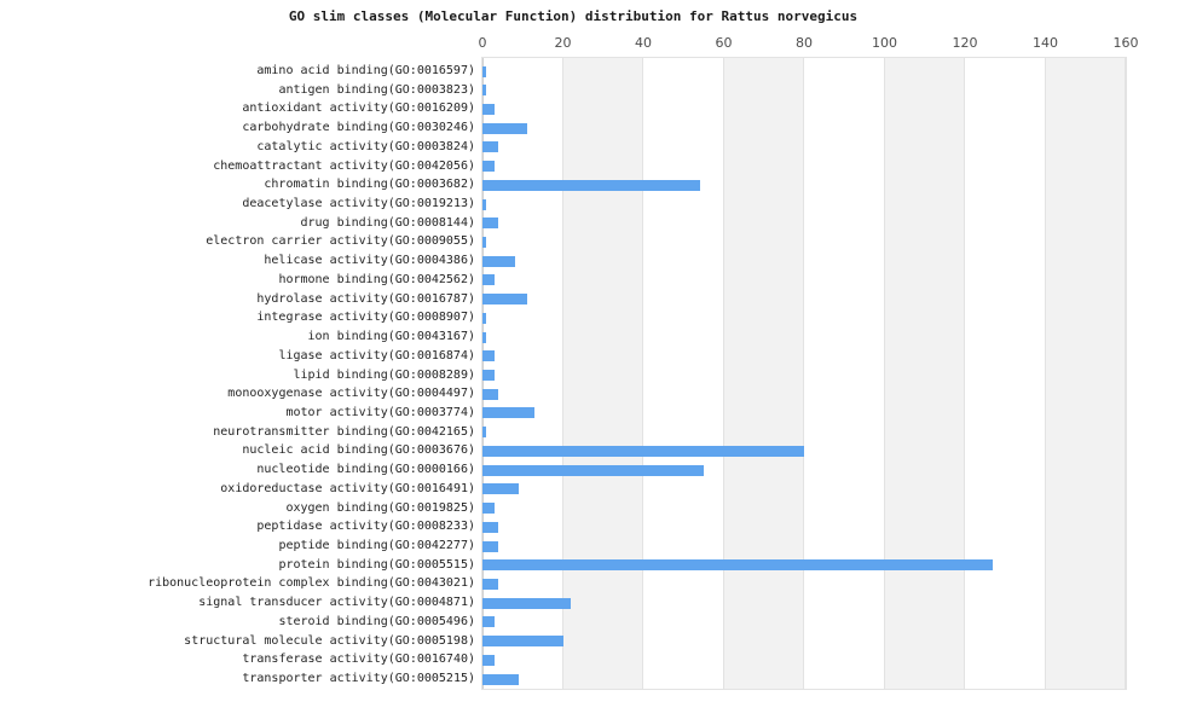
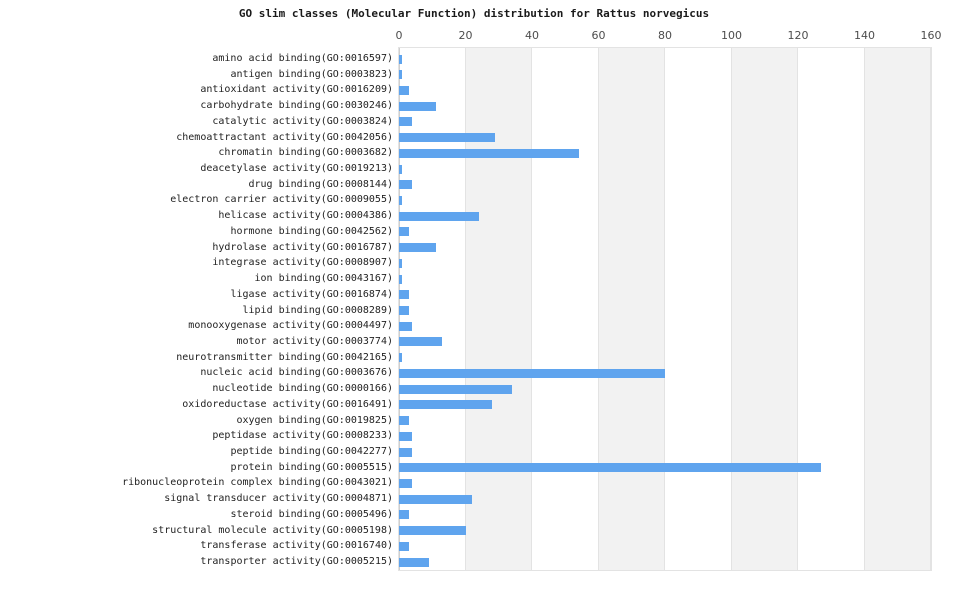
chemoattractant activity(GO:0042056): 3 -> 29
helicase activity(GO:0004386): 8 -> 24
nucleotide binding(GO:0000166): 55 -> 34
oxidoreductase activity(GO:0016491): 9 -> 28
